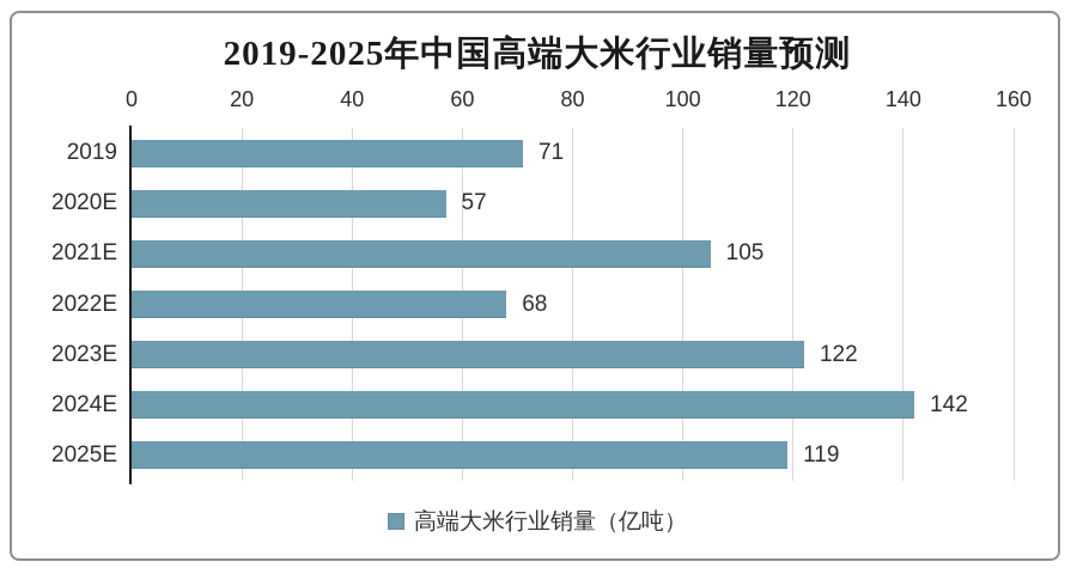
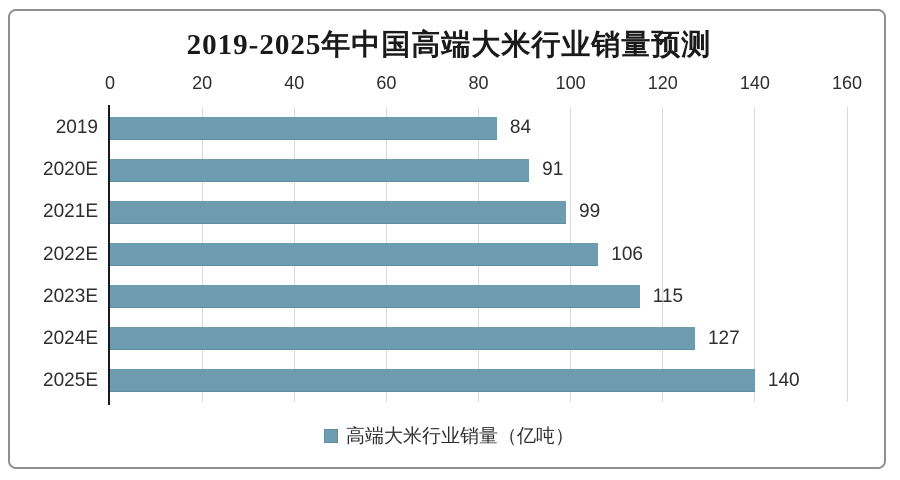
2019: 71 -> 84
2020E: 57 -> 91
2021E: 105 -> 99
2022E: 68 -> 106
2023E: 122 -> 115
2024E: 142 -> 127
2025E: 119 -> 140
